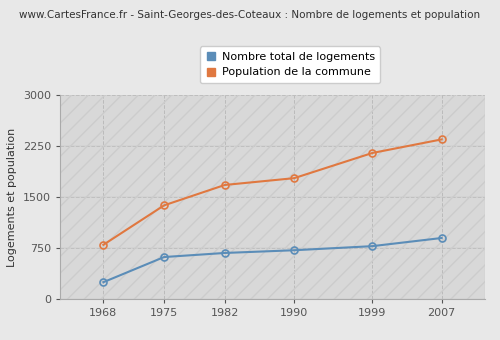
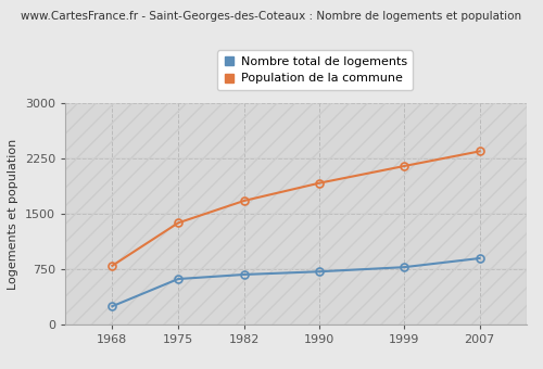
Population de la commune/1990: 1780 -> 1920
